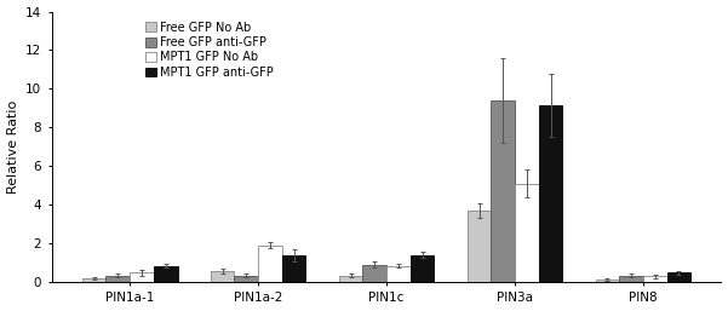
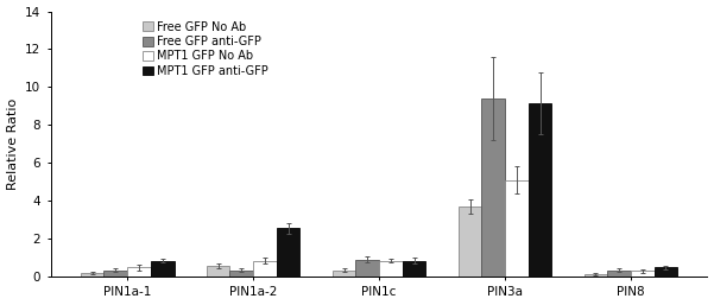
MPT1 GFP No Ab/PIN1a-2: 1.9 -> 0.8
MPT1 GFP anti-GFP/PIN1a-2: 1.4 -> 2.5
MPT1 GFP anti-GFP/PIN1c: 1.4 -> 0.8
